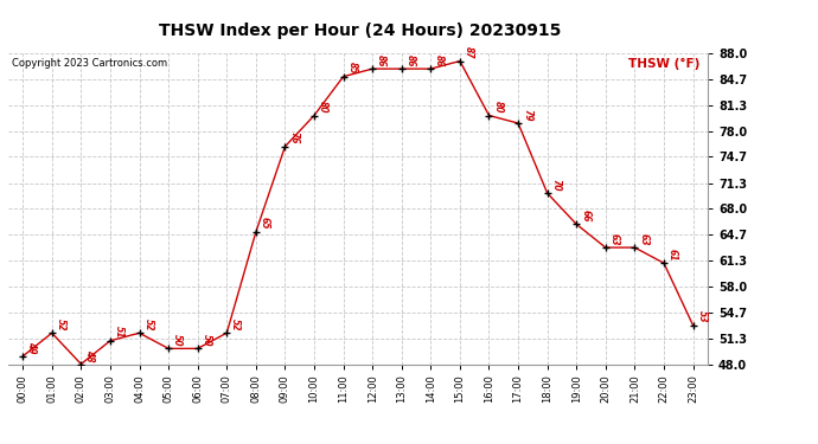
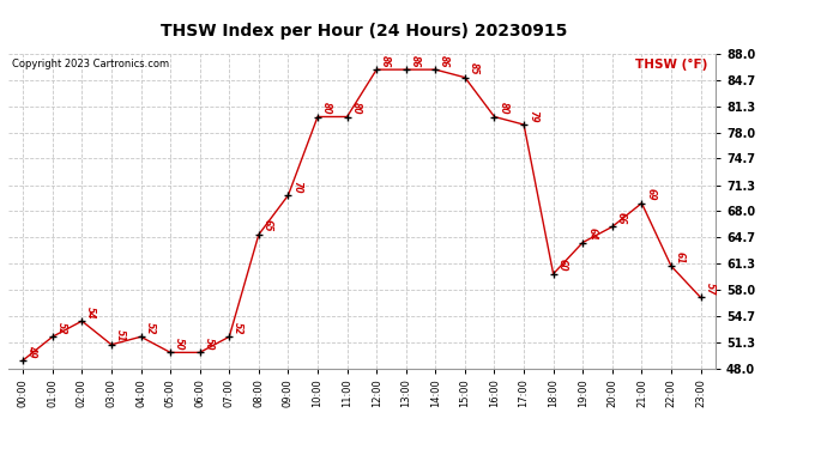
02:00: 48 -> 54
09:00: 76 -> 70
11:00: 85 -> 80
15:00: 87 -> 85
18:00: 70 -> 60
19:00: 66 -> 64
20:00: 63 -> 66
21:00: 63 -> 69
23:00: 53 -> 57
